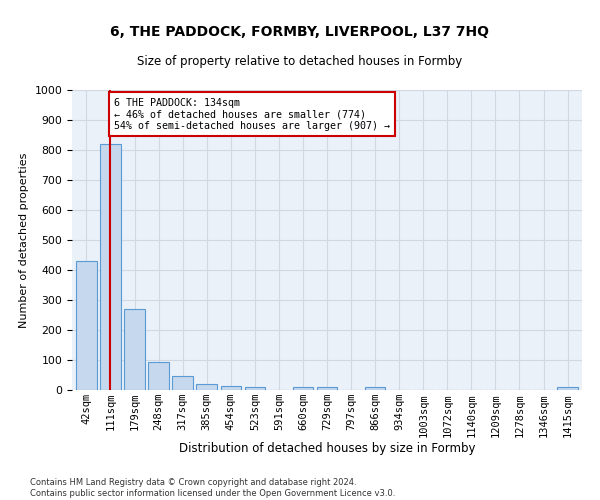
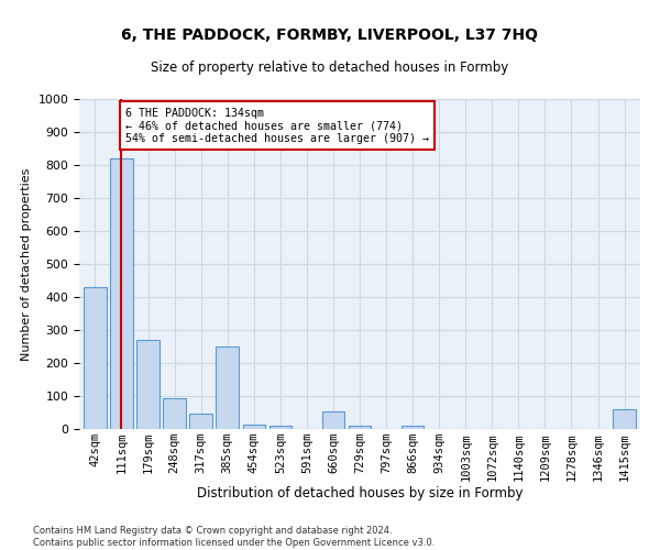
385sqm: 20 -> 250
660sqm: 10 -> 55
1415sqm: 10 -> 60
